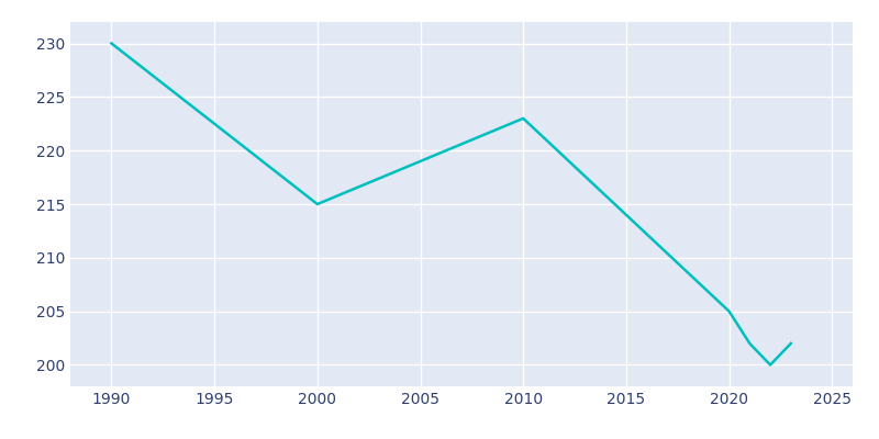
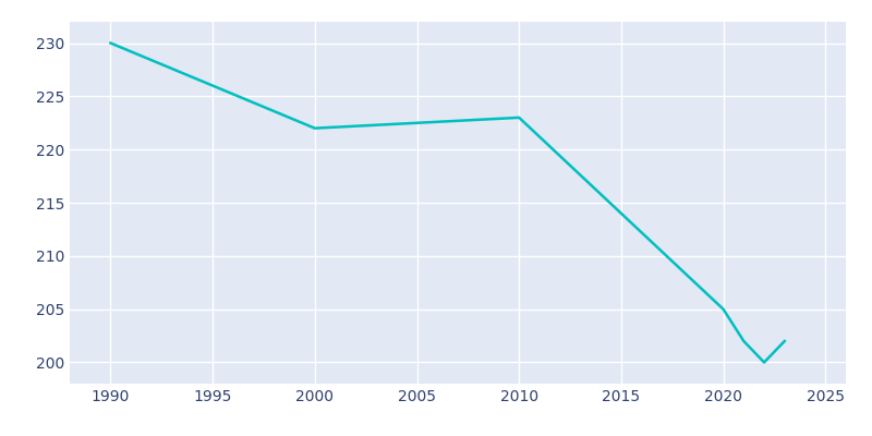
2000: 215 -> 222
